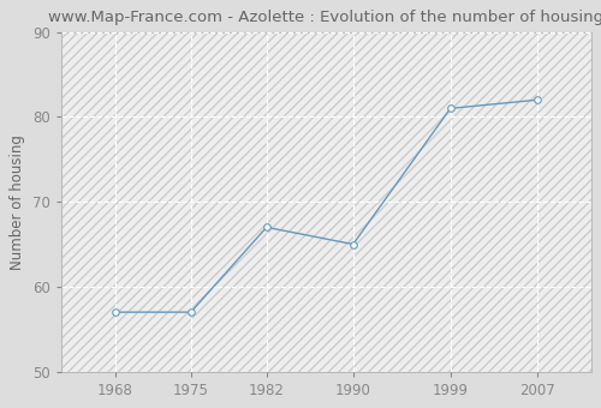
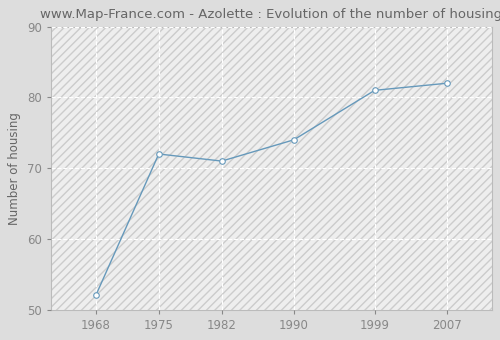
1968: 57 -> 52
1975: 57 -> 72
1982: 67 -> 71
1990: 65 -> 74
